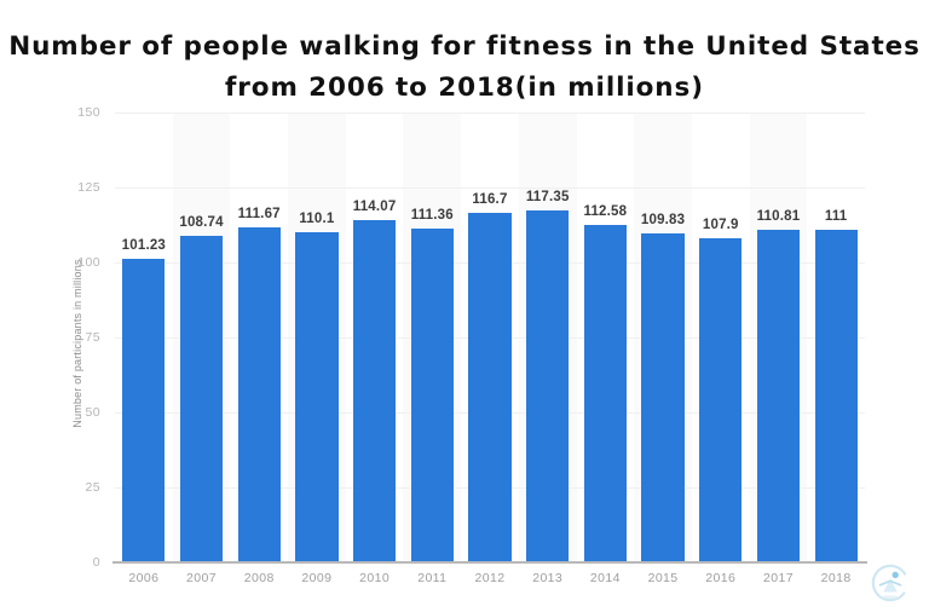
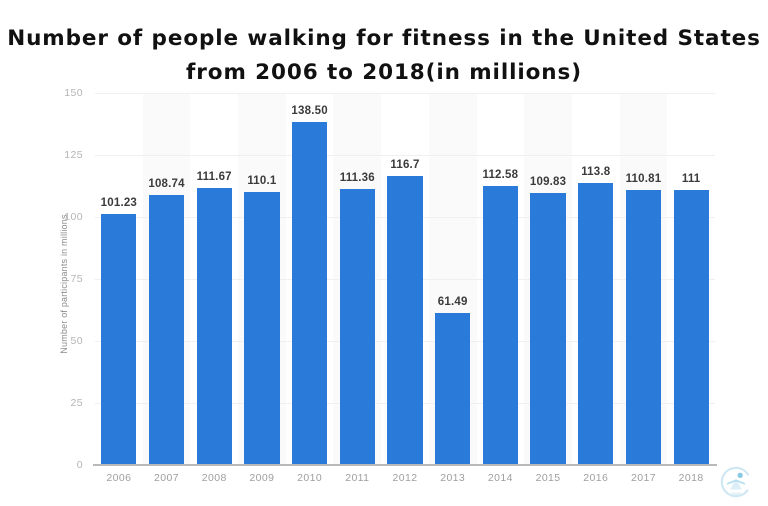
2010: 114.07 -> 138.50
2013: 117.35 -> 61.49
2016: 107.9 -> 113.8
